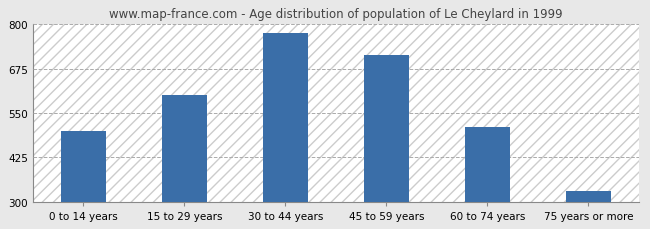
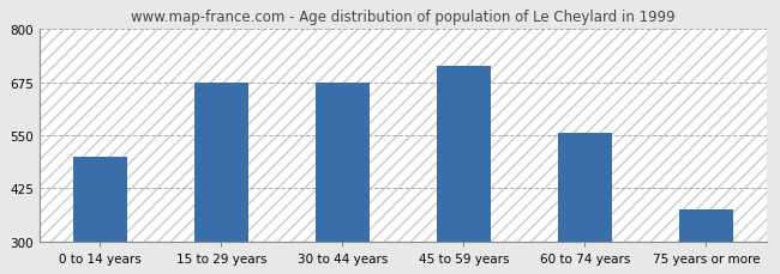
15 to 29 years: 600 -> 675
30 to 44 years: 775 -> 675
60 to 74 years: 510 -> 555
75 years or more: 330 -> 375
